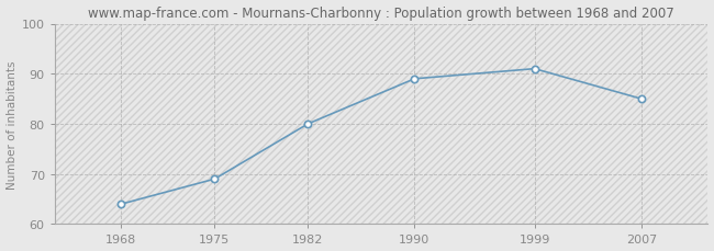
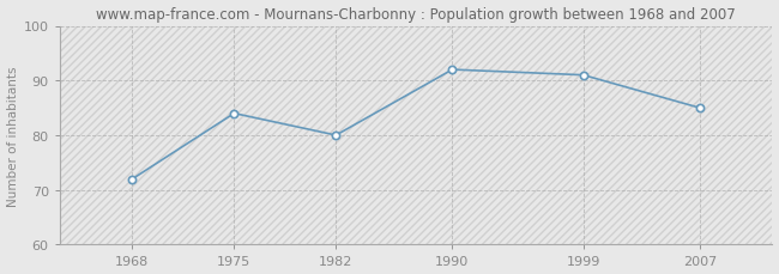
1968: 64 -> 72
1975: 69 -> 84
1990: 89 -> 92
